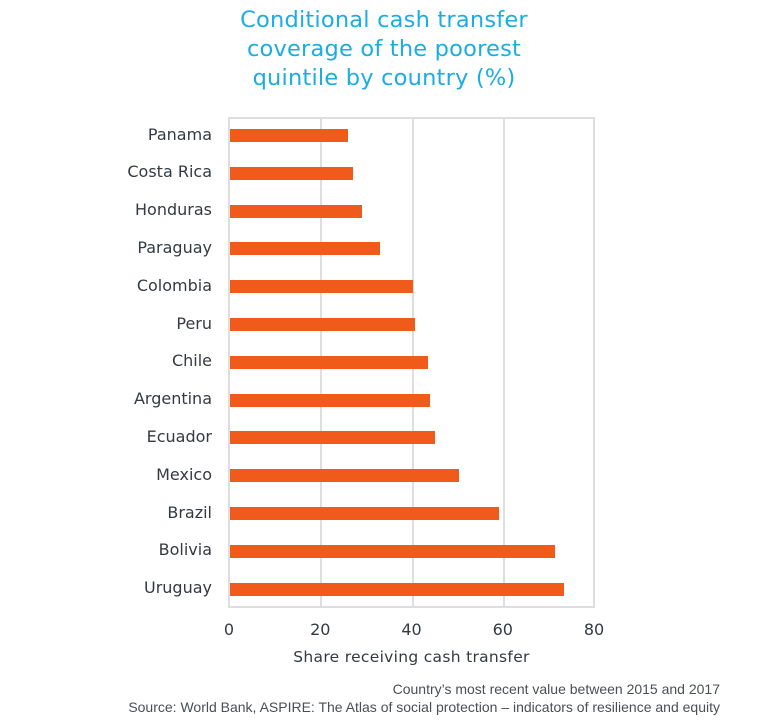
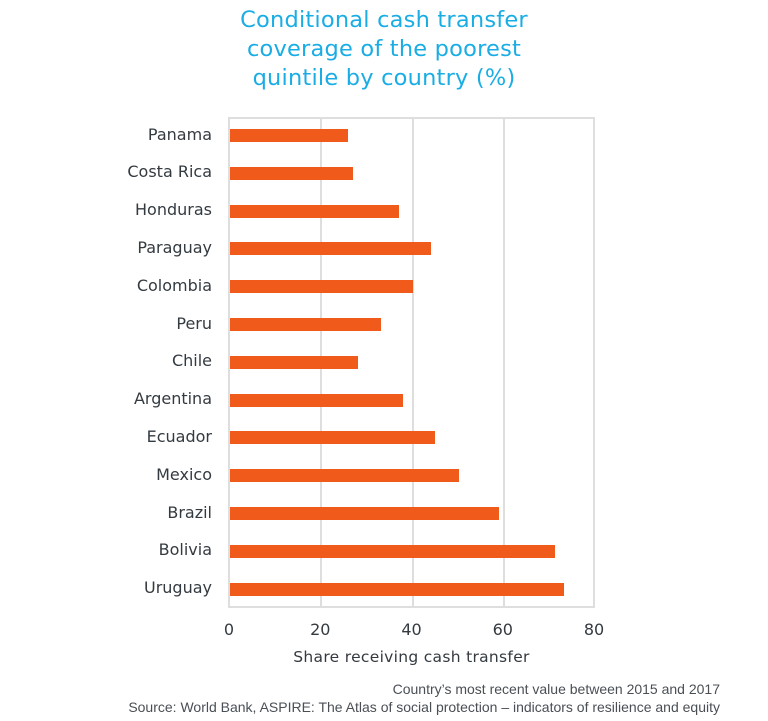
Honduras: 29 -> 37
Paraguay: 33 -> 44
Peru: 40 -> 33
Chile: 44 -> 28
Argentina: 44 -> 38
